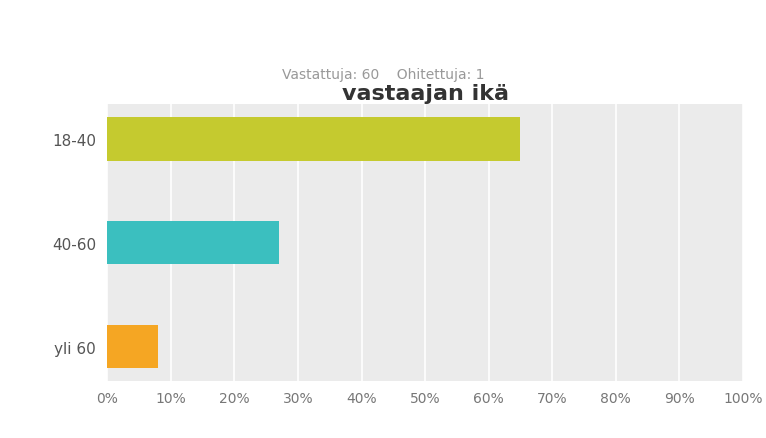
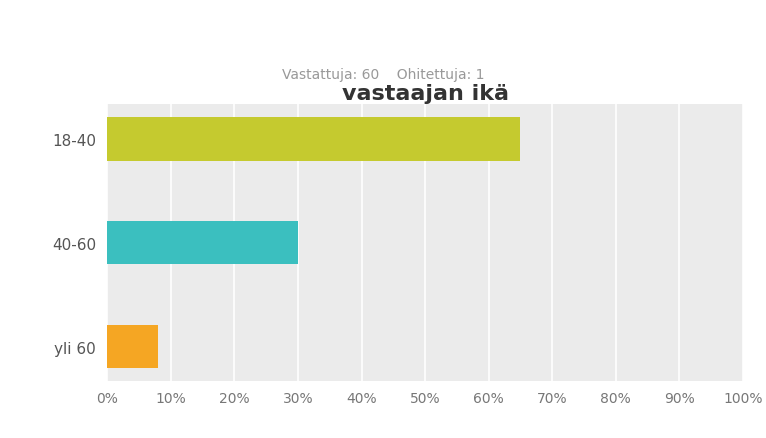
40-60: 27% -> 30%
